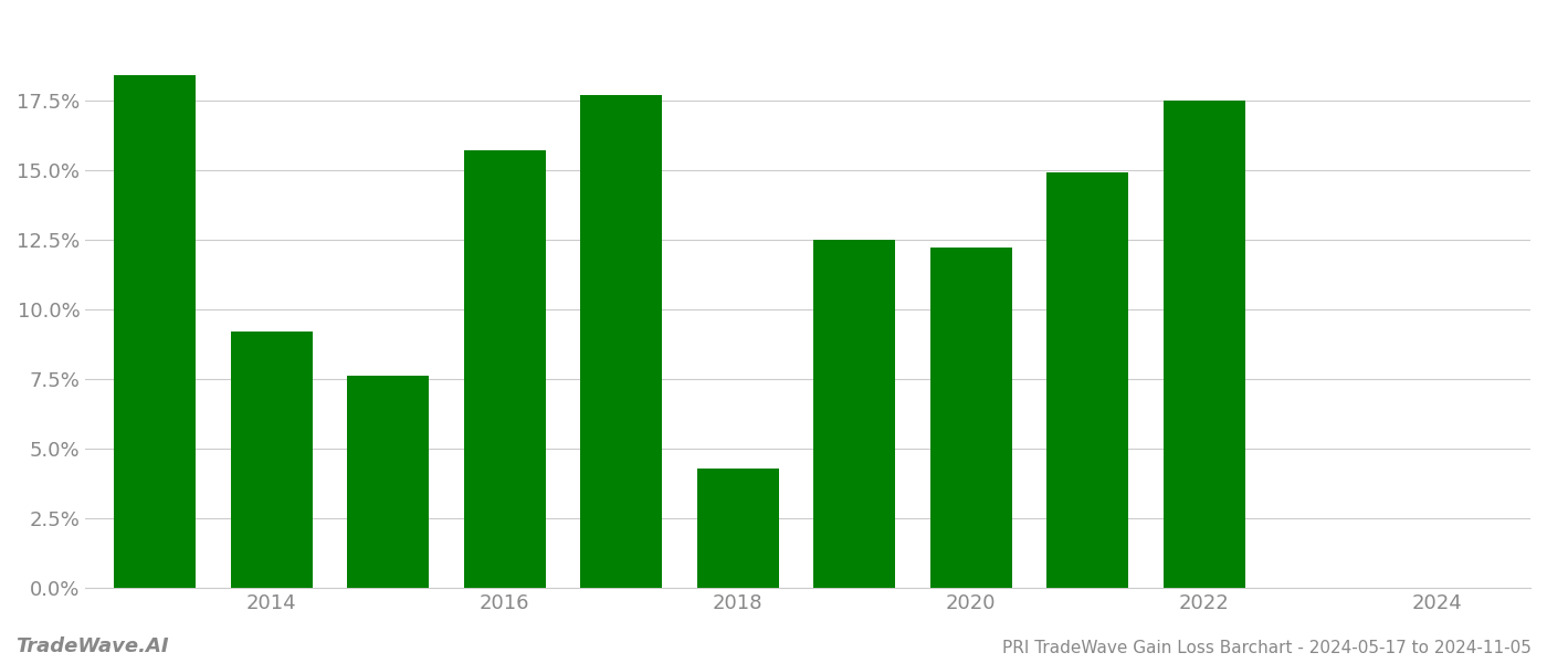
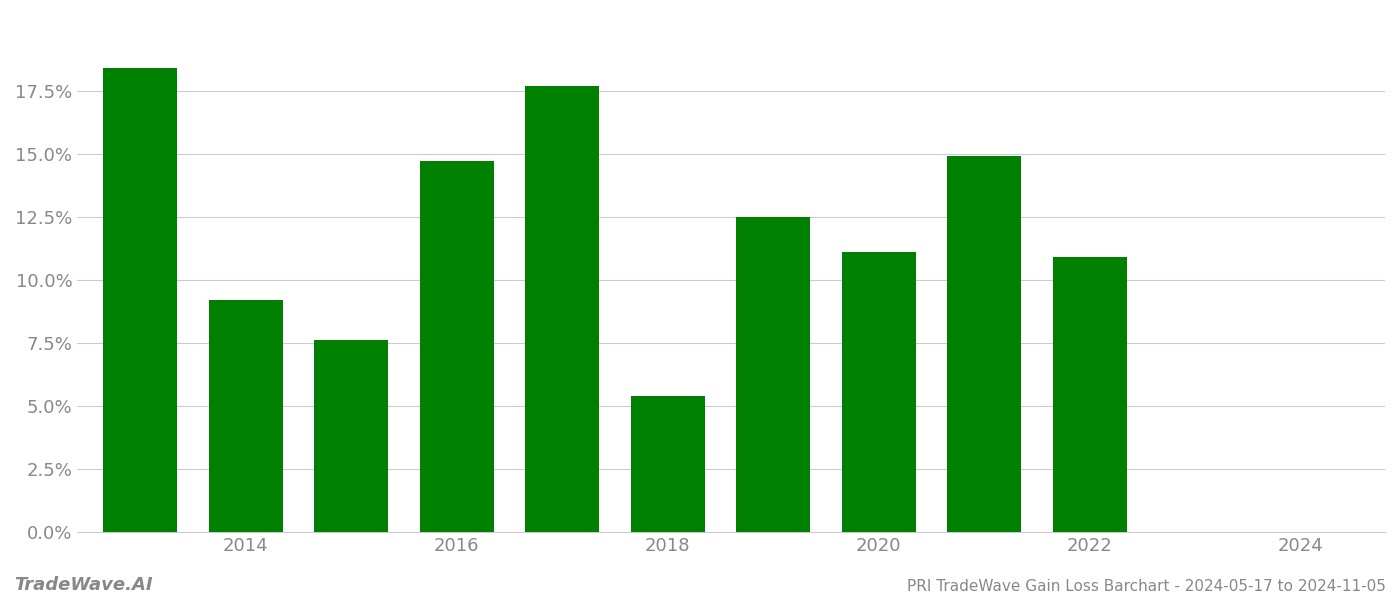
2016: 15.7% -> 14.7%
2018: 4.3% -> 5.4%
2020: 12.2% -> 11.1%
2022: 17.5% -> 10.9%
